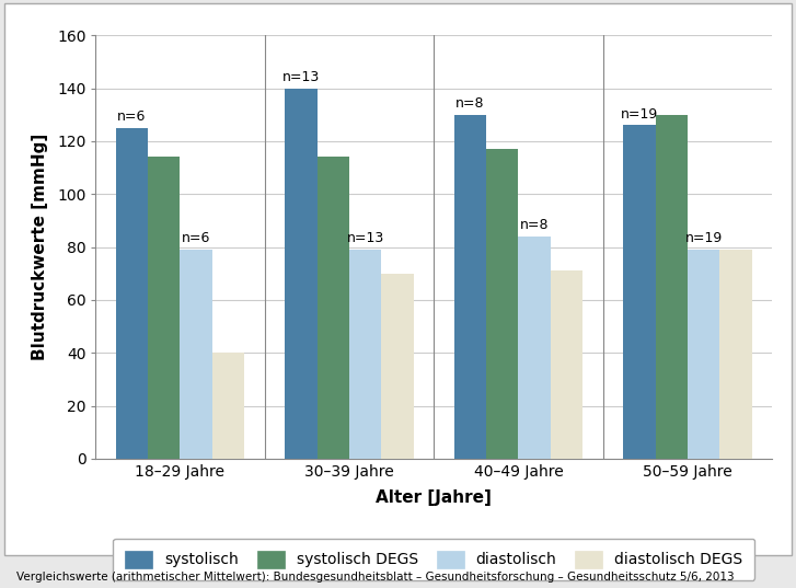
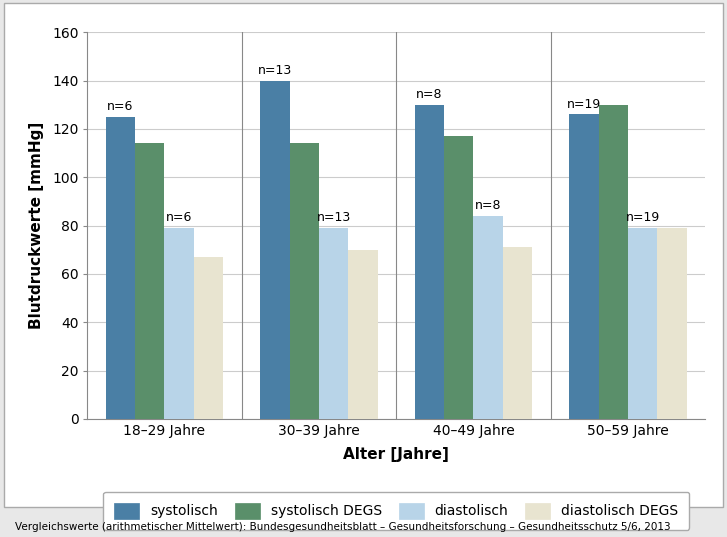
diastolisch DEGS/18–29 Jahre: 40 -> 67
